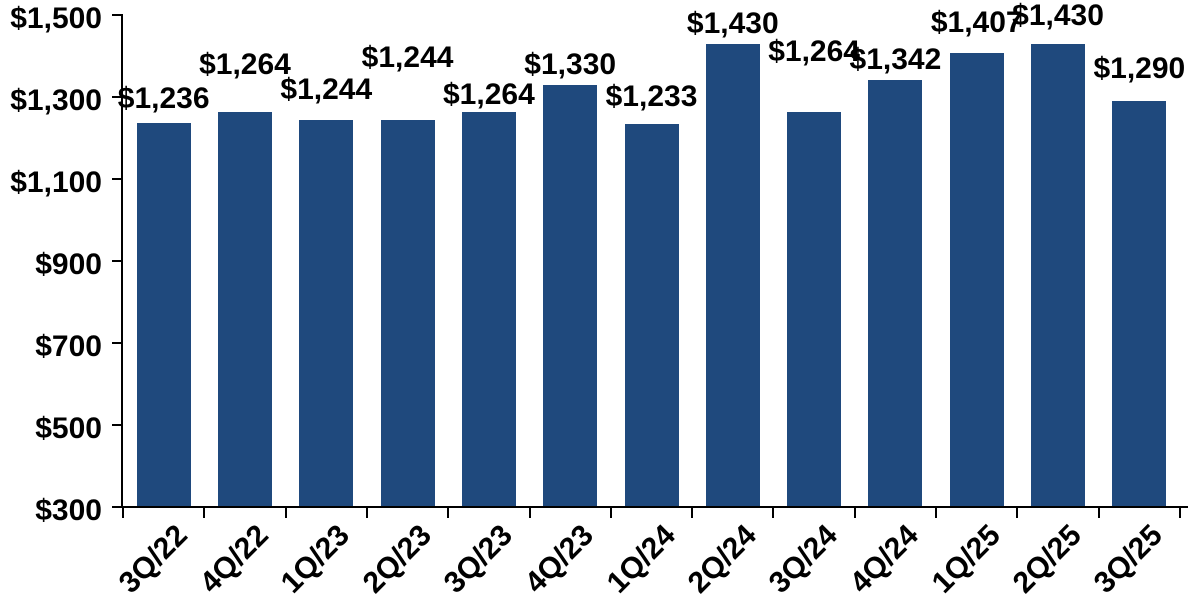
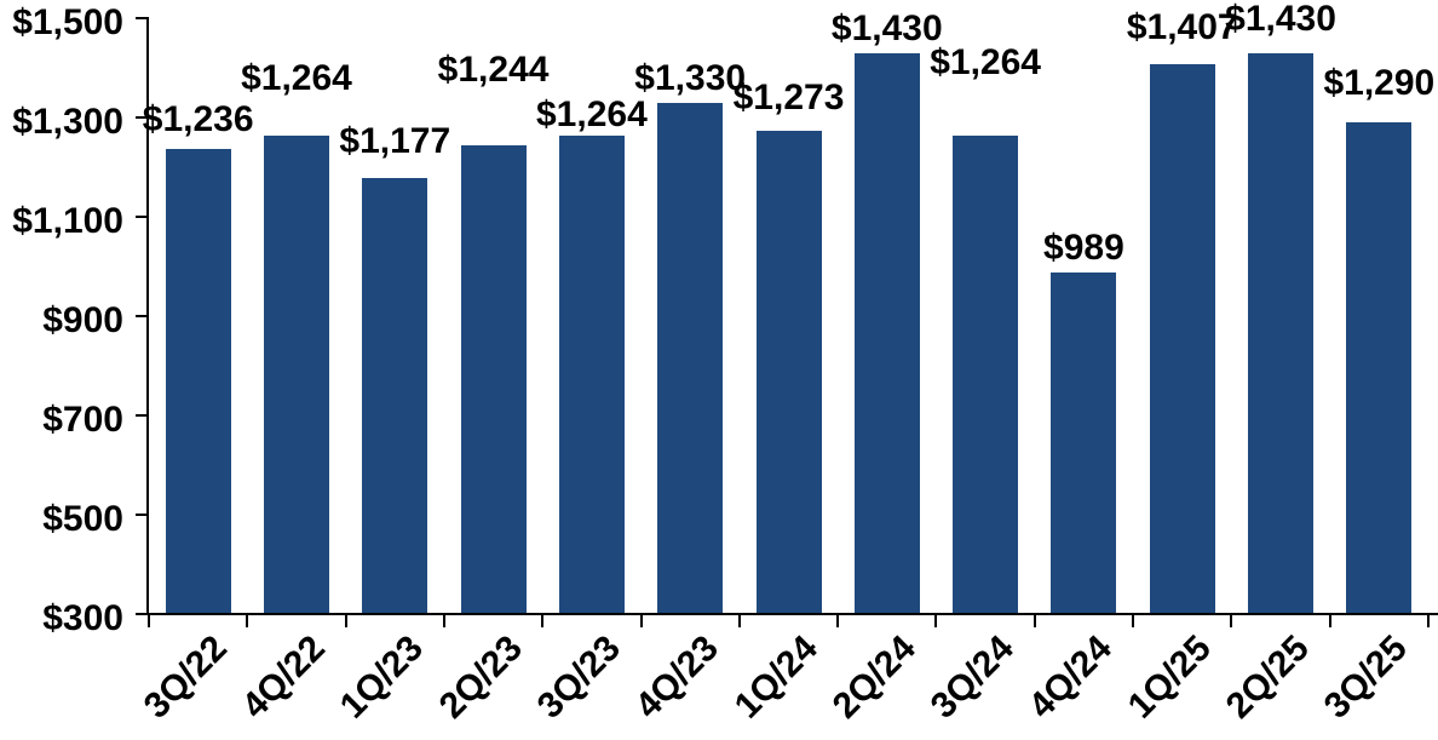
1Q/23: $1,244 -> $1,177
1Q/24: $1,233 -> $1,273
4Q/24: $1,342 -> $989
